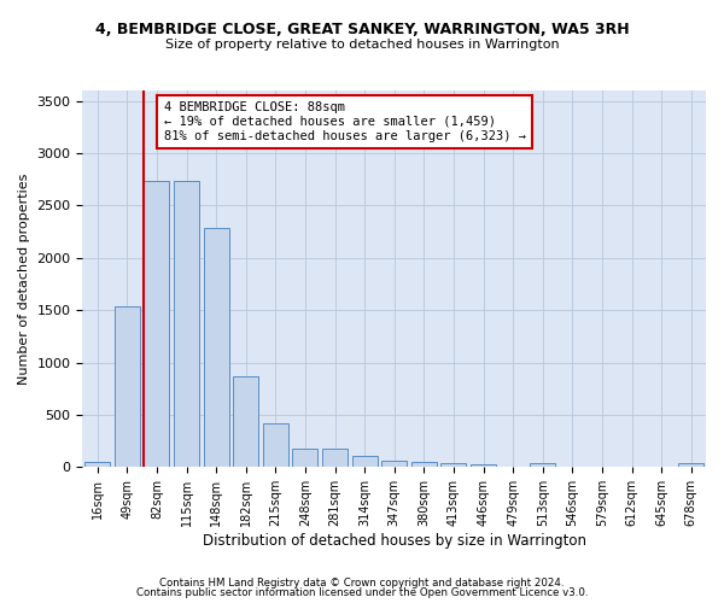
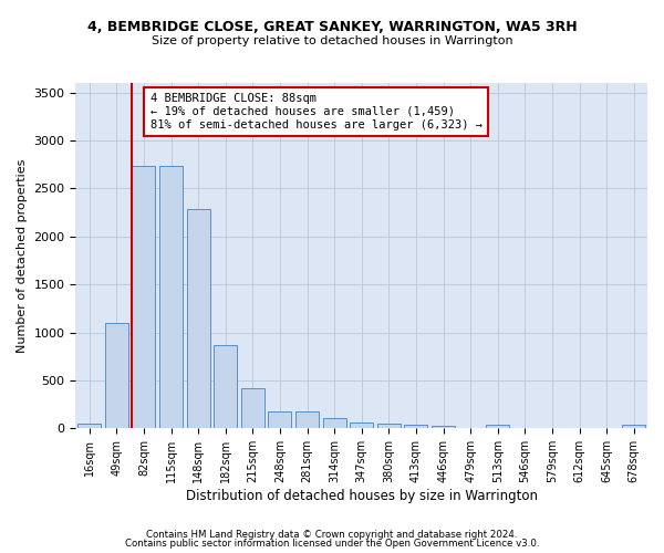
49sqm: 1540 -> 1100
